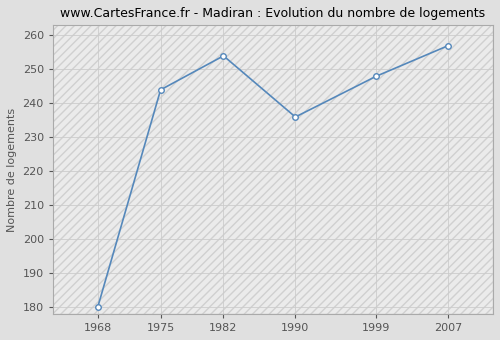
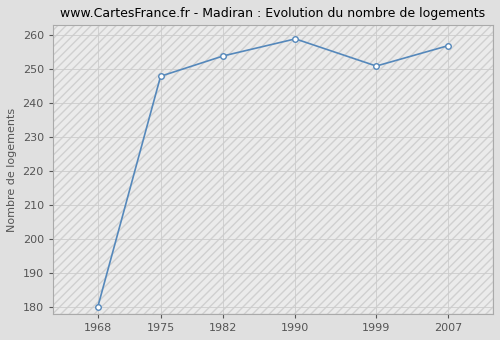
1975: 244 -> 248
1990: 236 -> 259
1999: 248 -> 251
